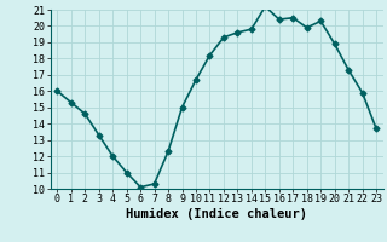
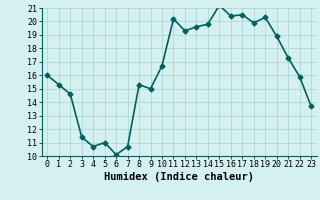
3: 13.3 -> 11.4
4: 12.0 -> 10.7
7: 10.3 -> 10.7
8: 12.3 -> 15.3
11: 18.2 -> 20.2
